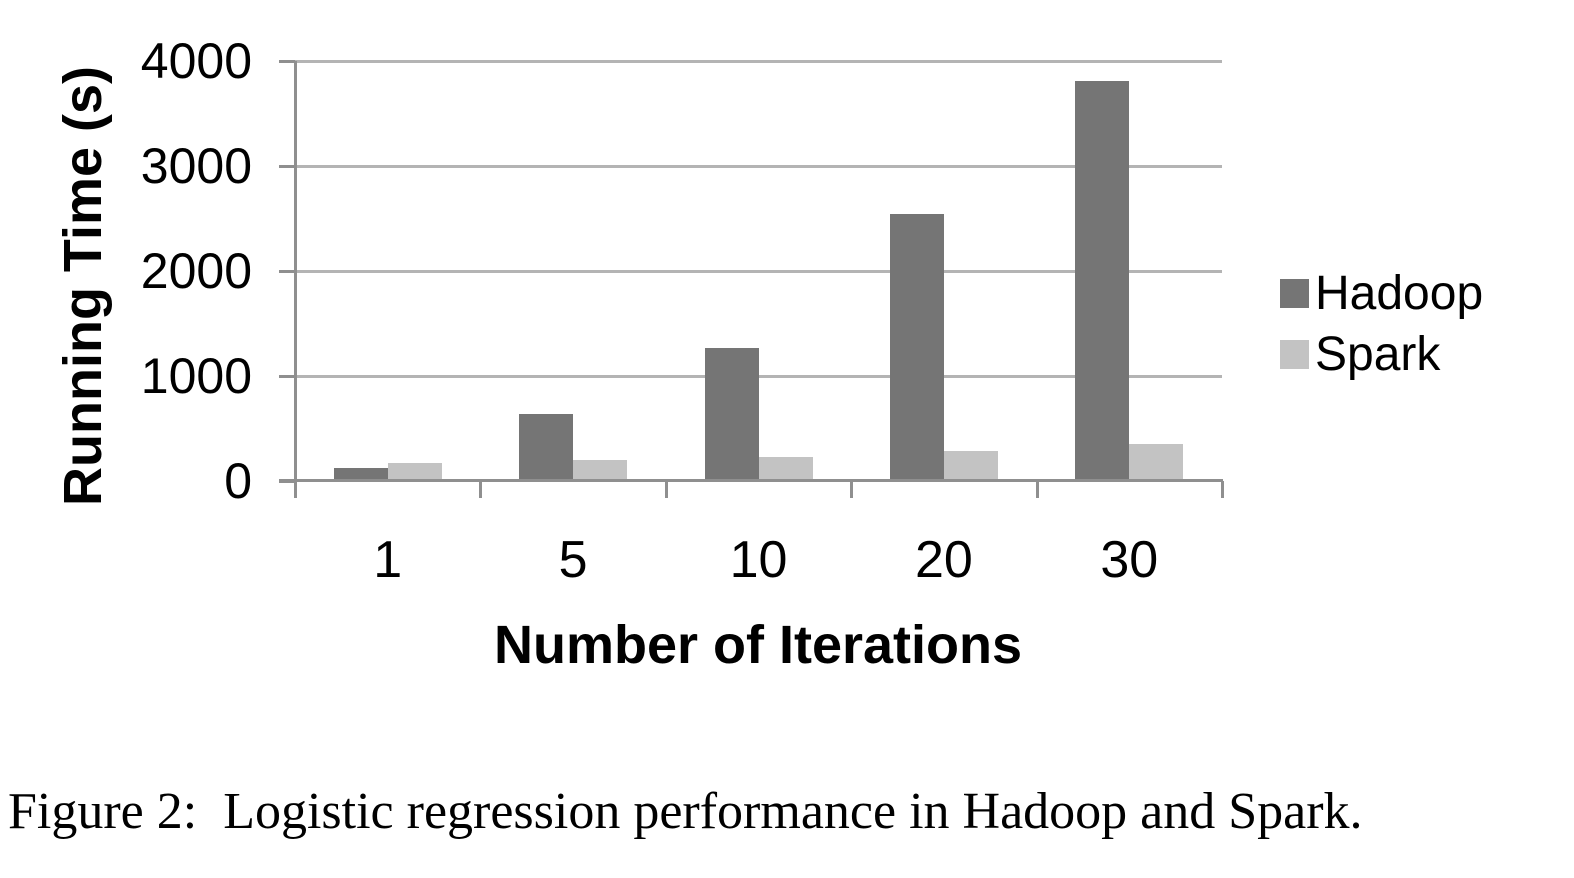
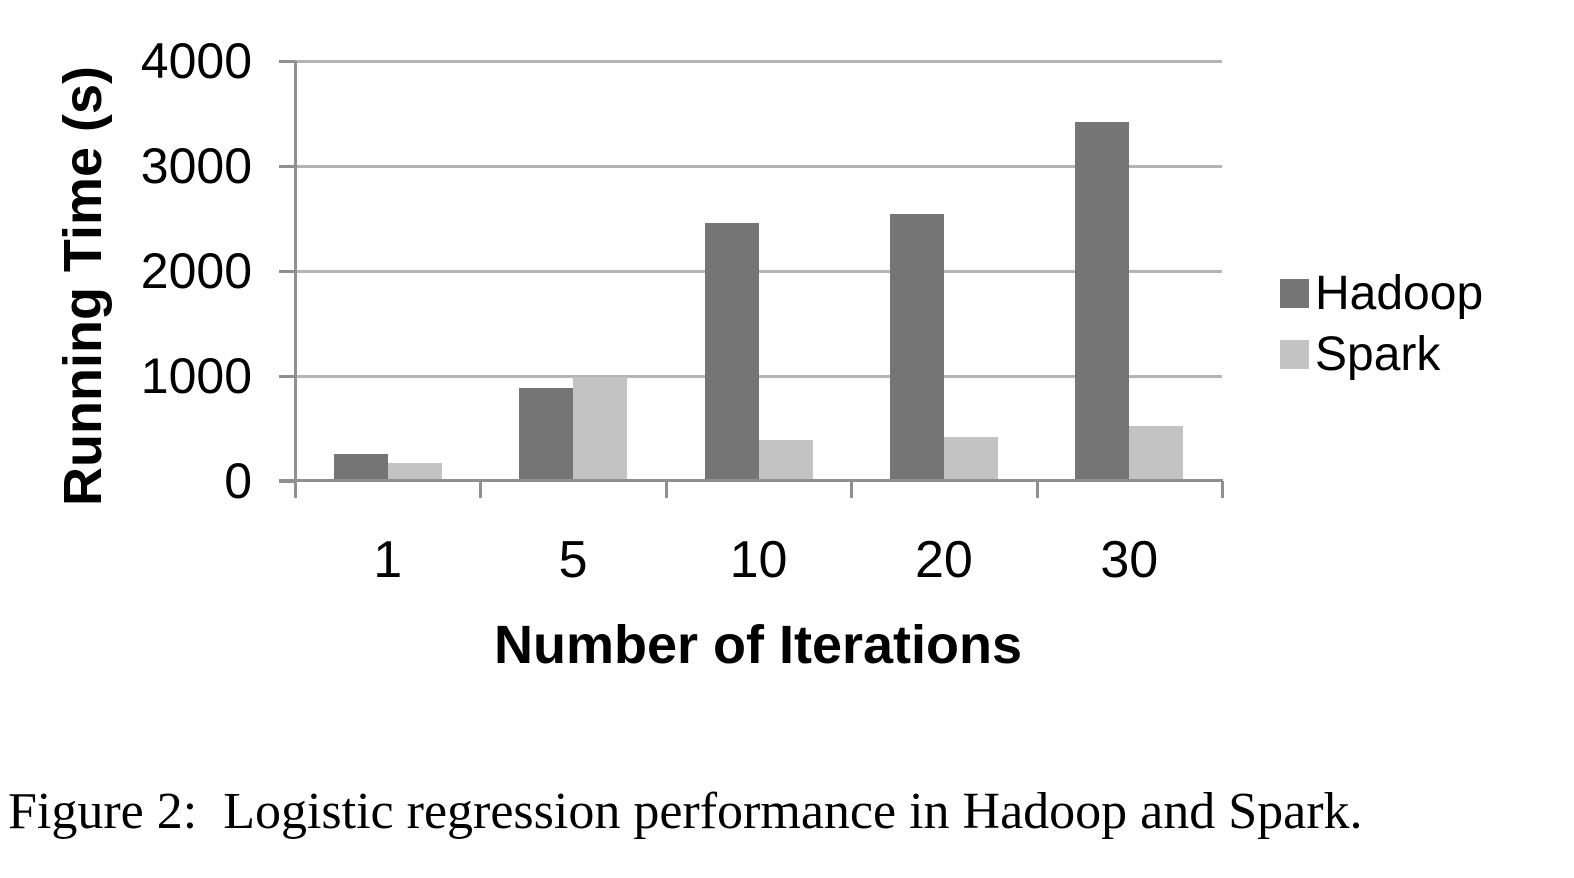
Hadoop/1: 130 -> 260
Hadoop/5: 640 -> 890
Spark/5: 200 -> 990
Hadoop/10: 1270 -> 2460
Spark/10: 230 -> 390
Spark/20: 290 -> 420
Hadoop/30: 3810 -> 3420
Spark/30: 350 -> 520
